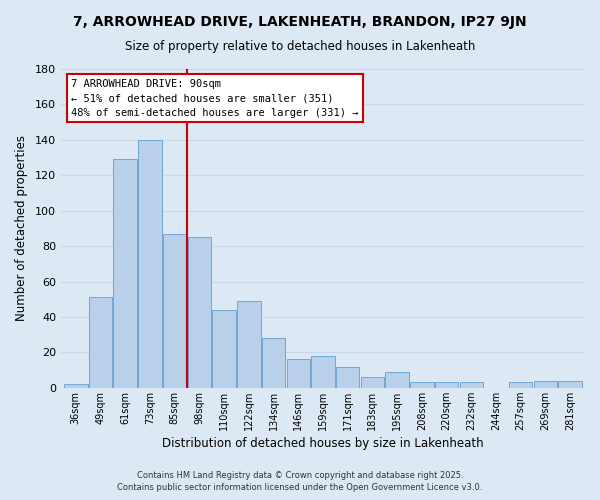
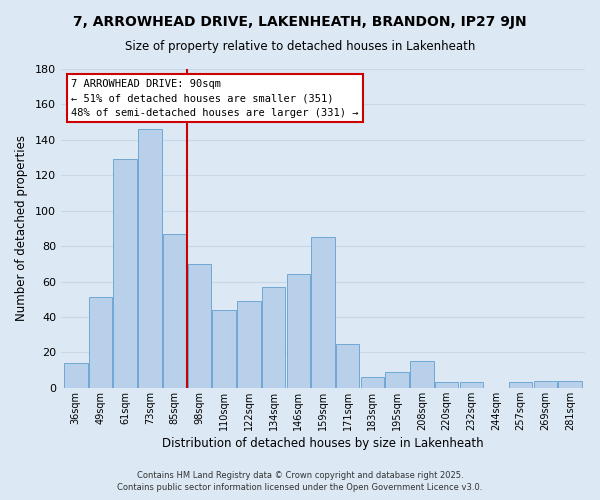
36sqm: 2 -> 14
73sqm: 140 -> 146
98sqm: 85 -> 70
134sqm: 28 -> 57
146sqm: 16 -> 64
159sqm: 18 -> 85
171sqm: 12 -> 25
208sqm: 3 -> 15
